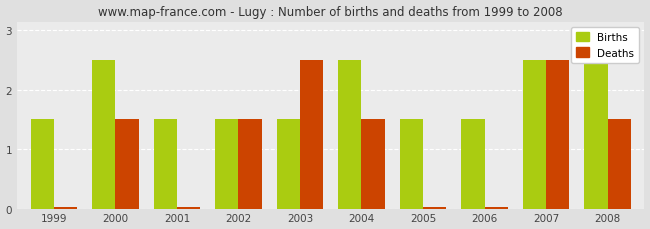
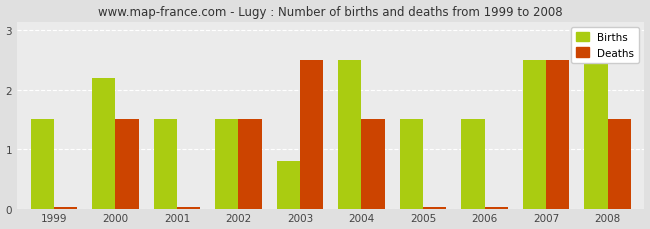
Births/2000: 2.5 -> 2.2
Births/2003: 1.5 -> 0.8
